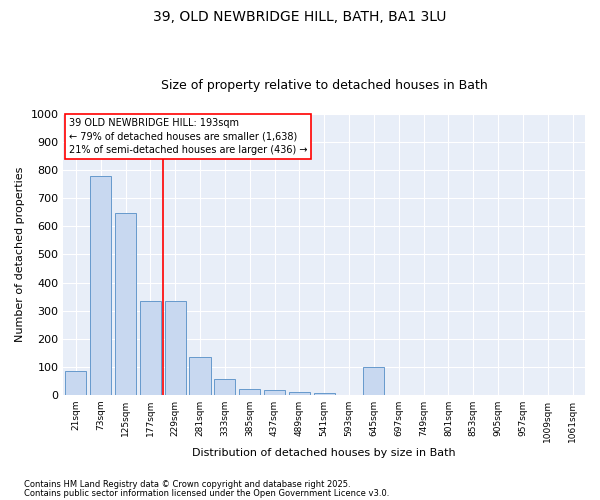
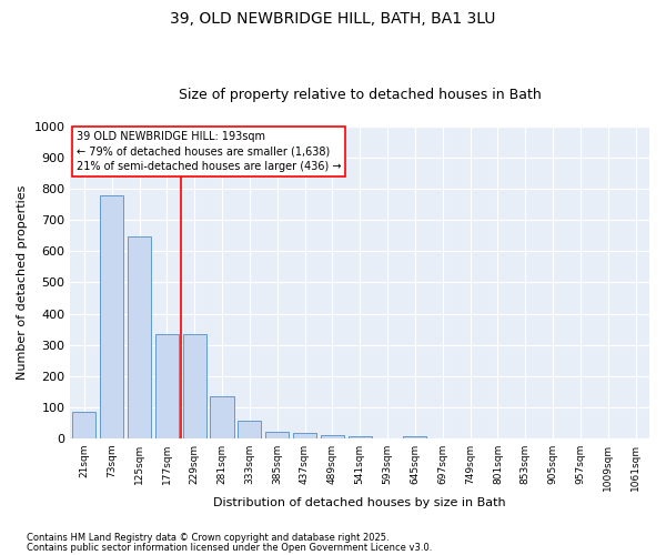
645sqm: 100 -> 8
